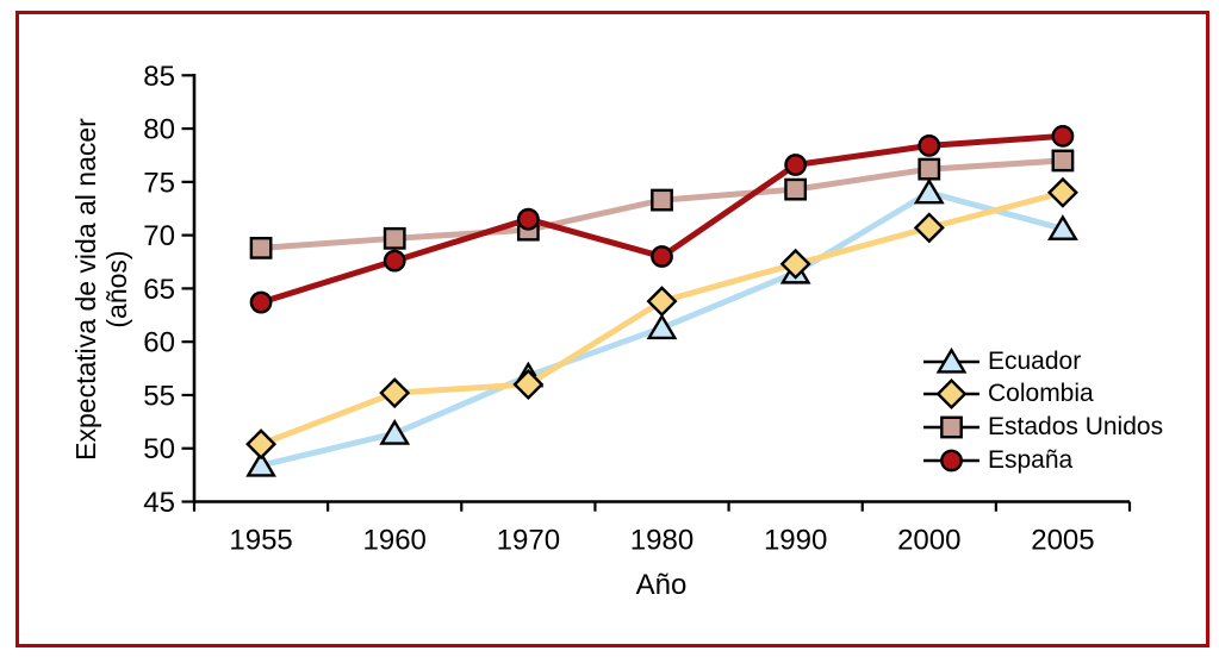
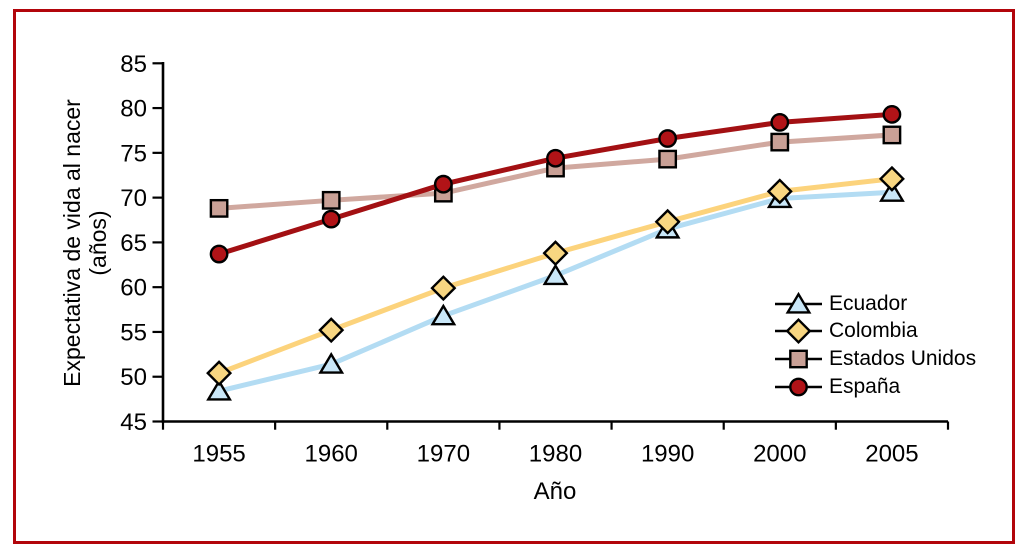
Colombia/1970: 56 -> 60
España/1980: 68 -> 74
Ecuador/2000: 74 -> 70
Colombia/2005: 74 -> 72
